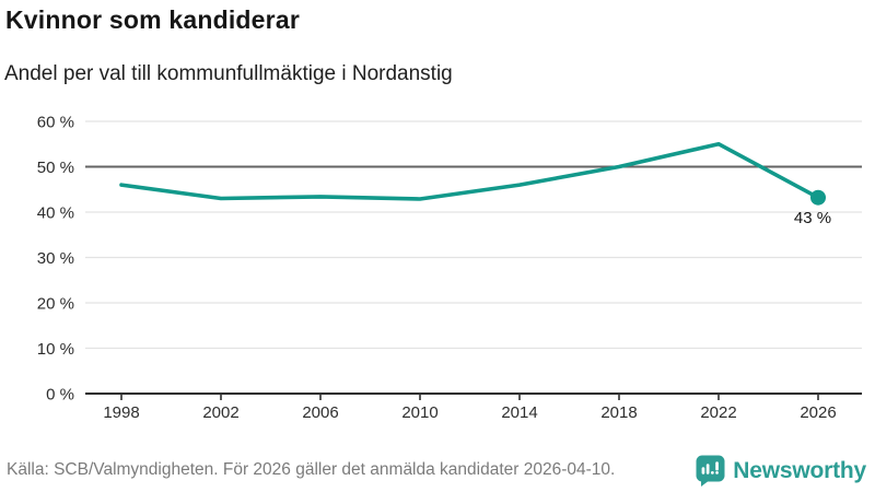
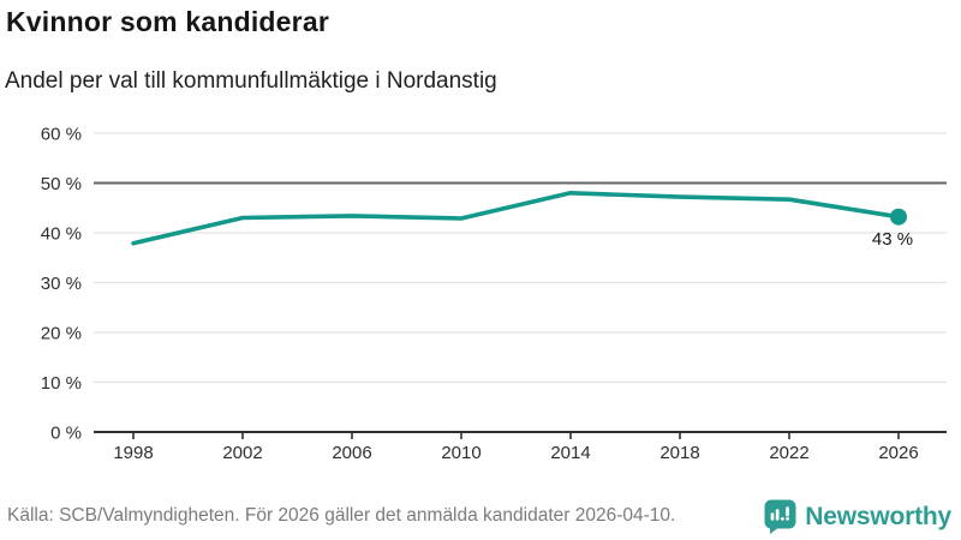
1998: 46% -> 38%
2014: 46% -> 48%
2018: 50% -> 47%
2022: 55% -> 47%
